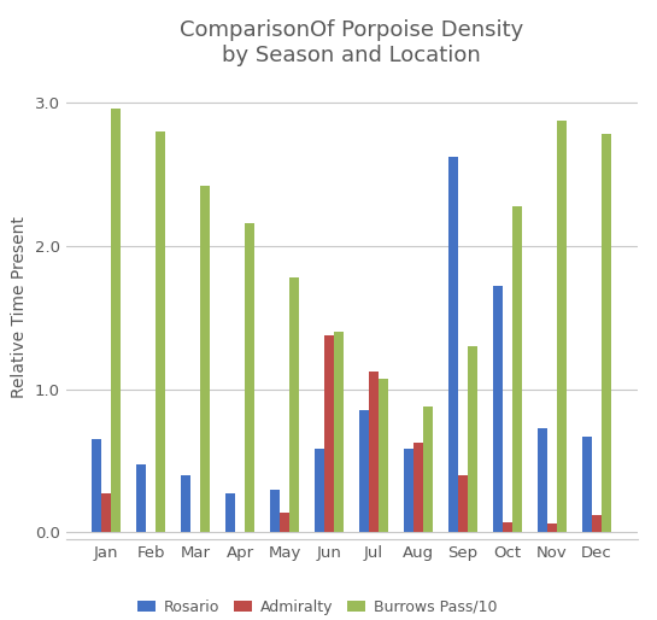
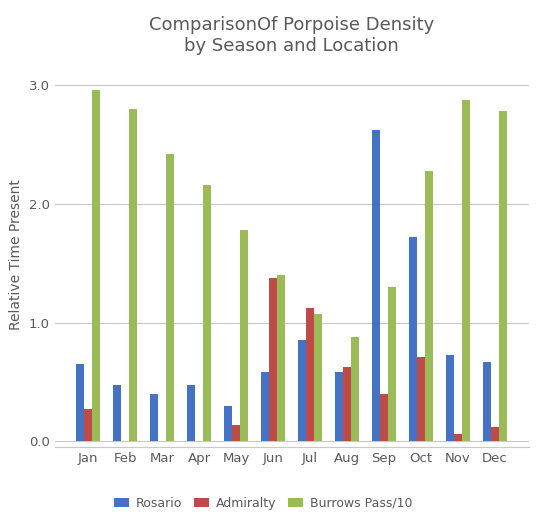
Rosario/Apr: 0.27 -> 0.47
Admiralty/Oct: 0.07 -> 0.71
